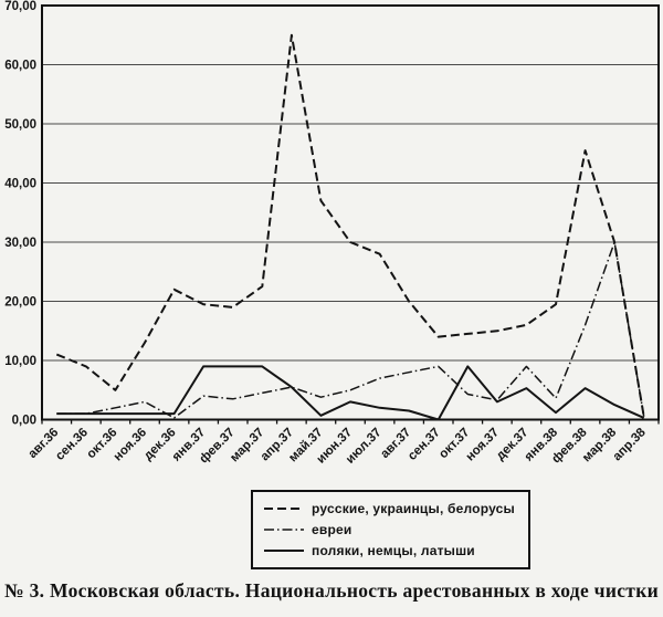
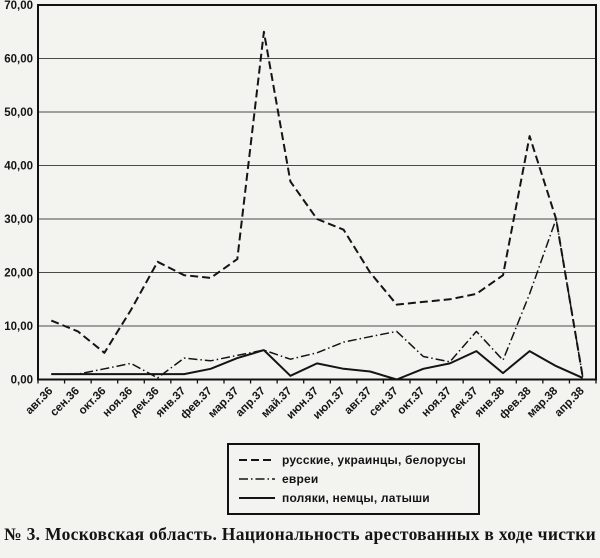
поляки, немцы, латыши/янв.37: 9 -> 1
поляки, немцы, латыши/фев.37: 9 -> 2
поляки, немцы, латыши/мар.37: 9 -> 4
поляки, немцы, латыши/окт.37: 9 -> 2
